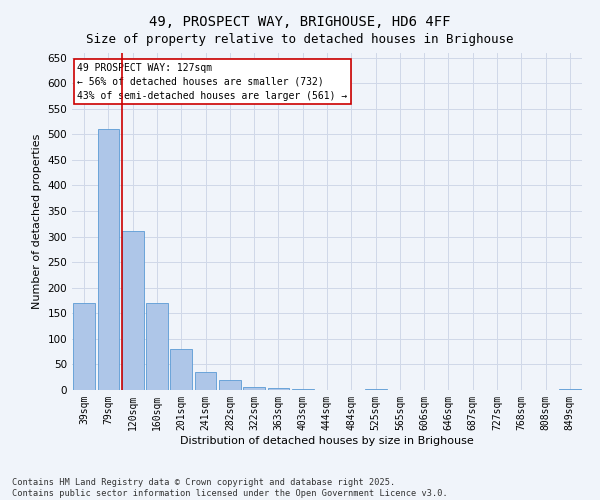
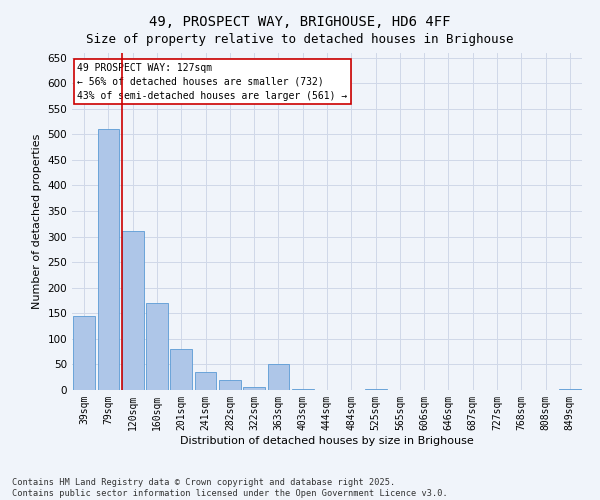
39sqm: 170 -> 144
363sqm: 3 -> 50
